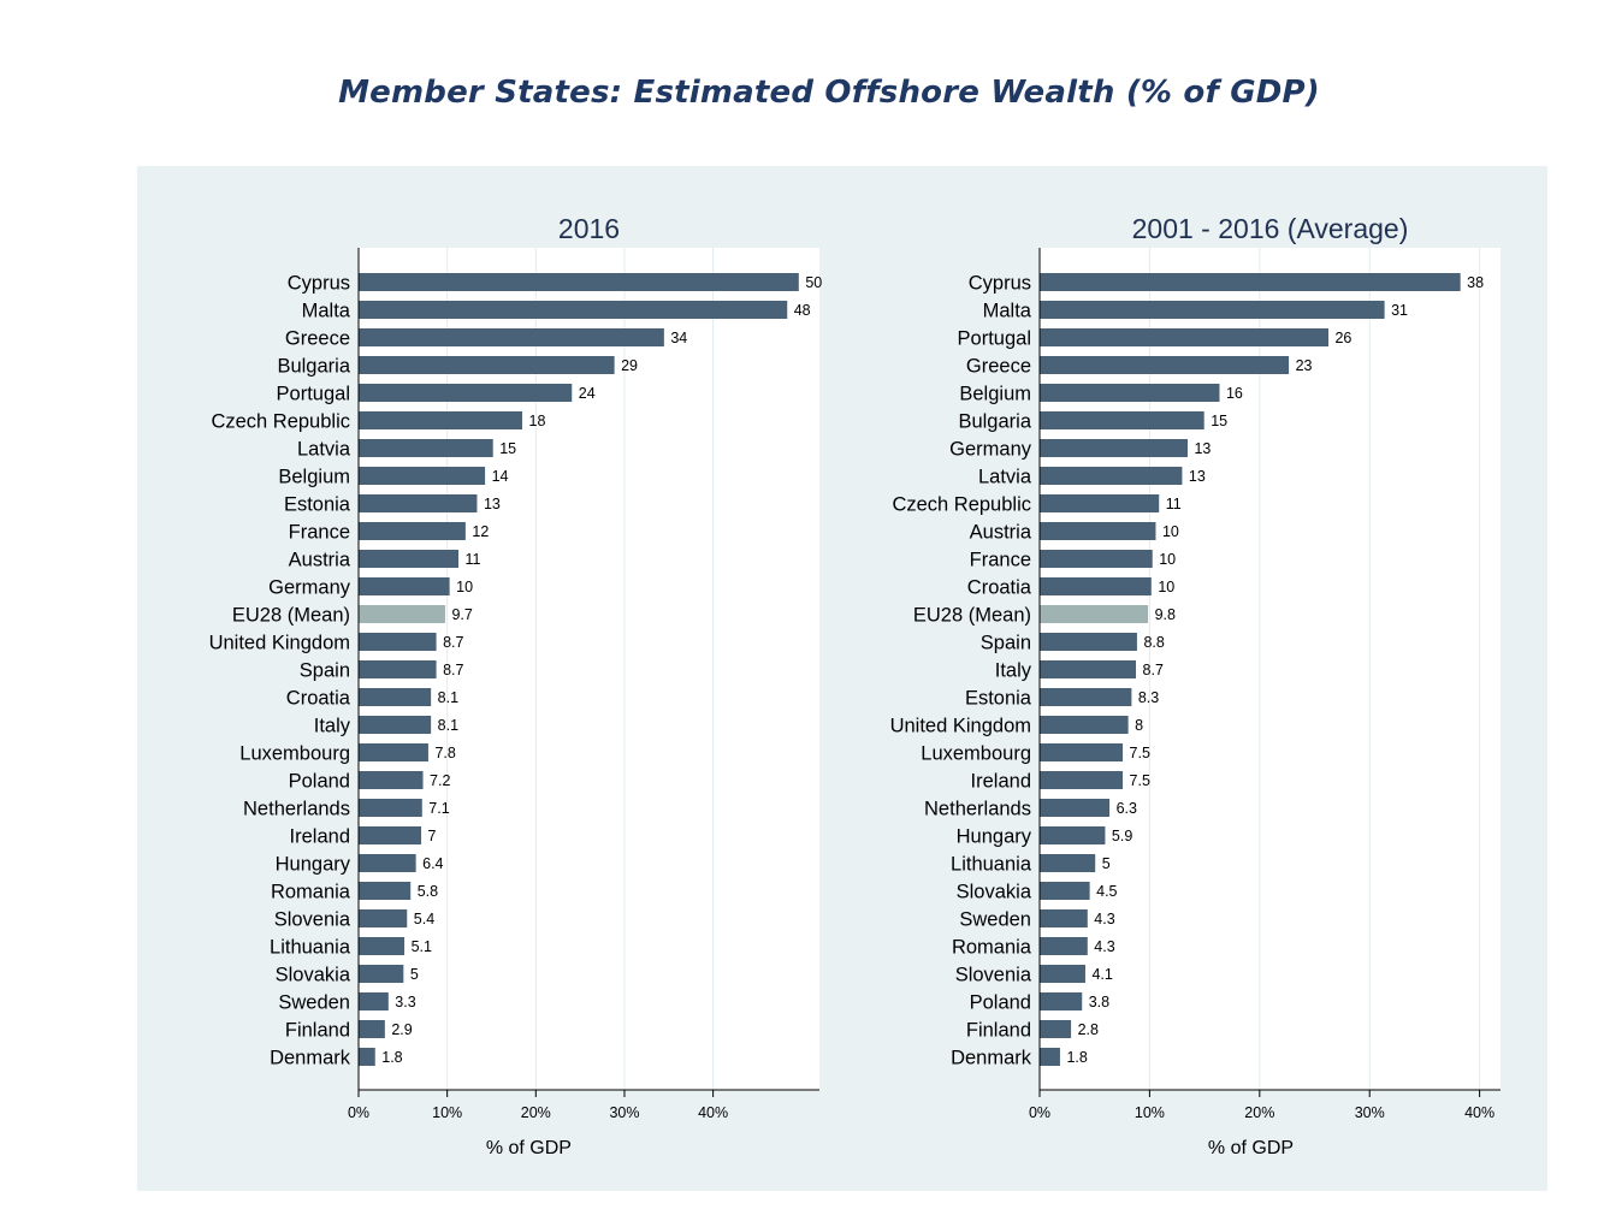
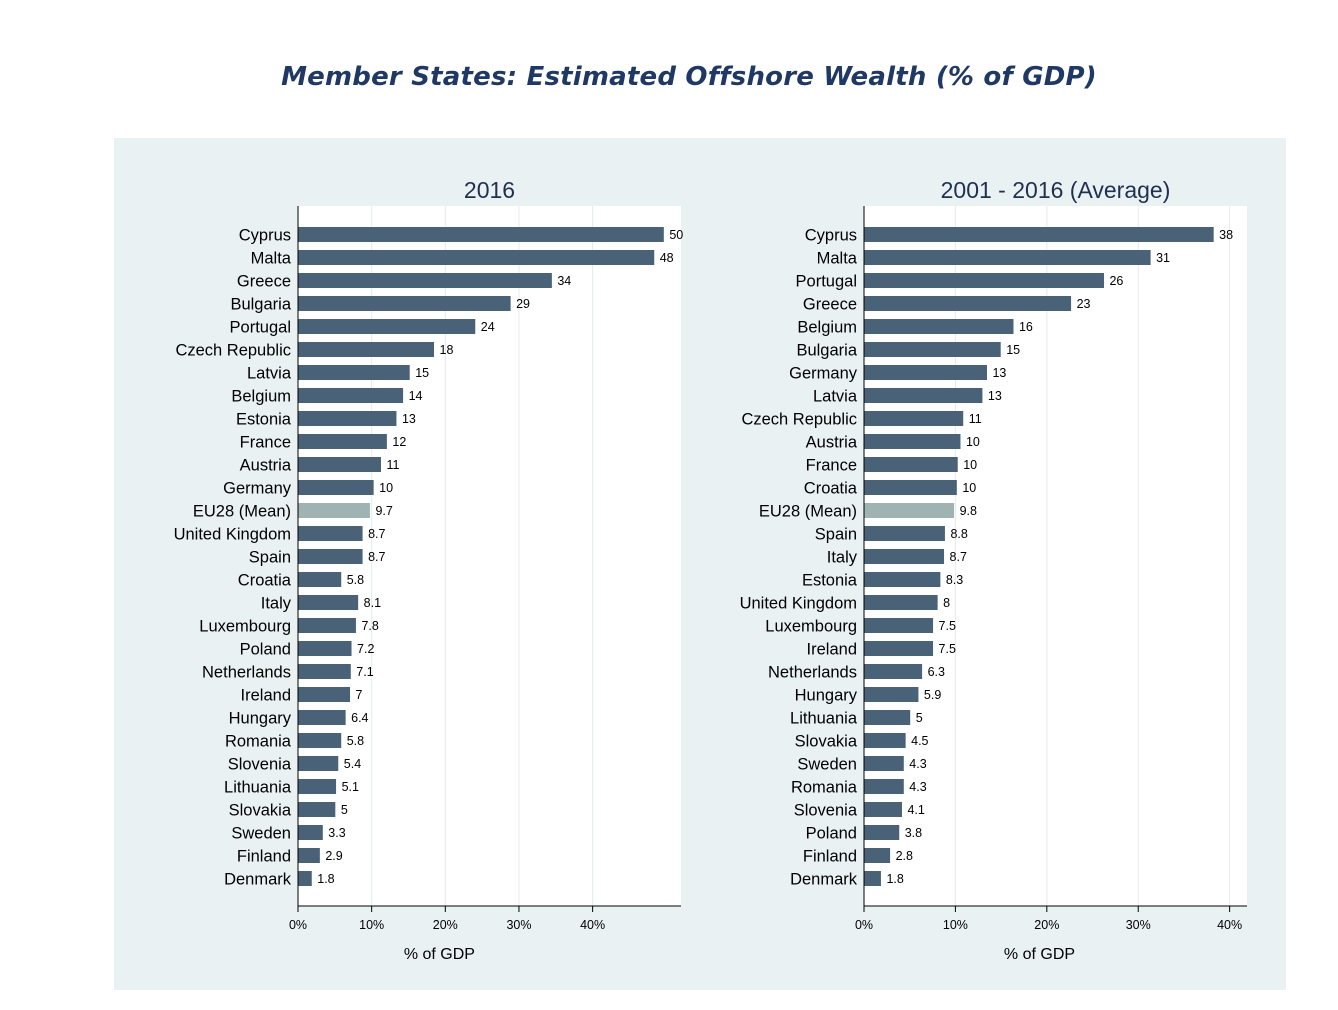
2016/Croatia: 8.1 -> 5.8
